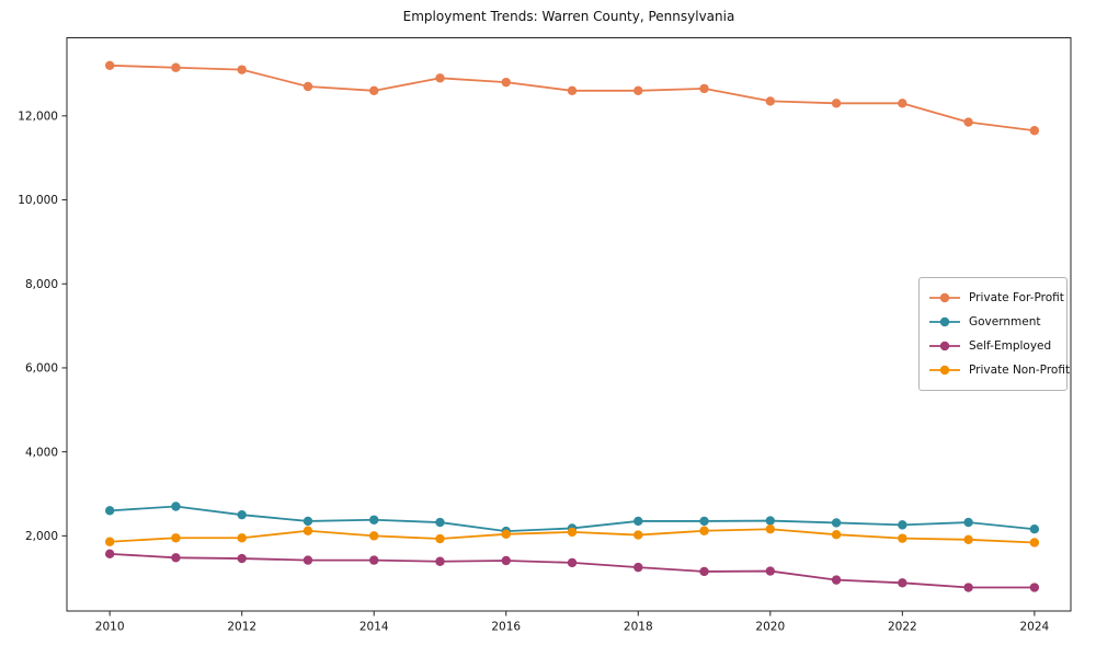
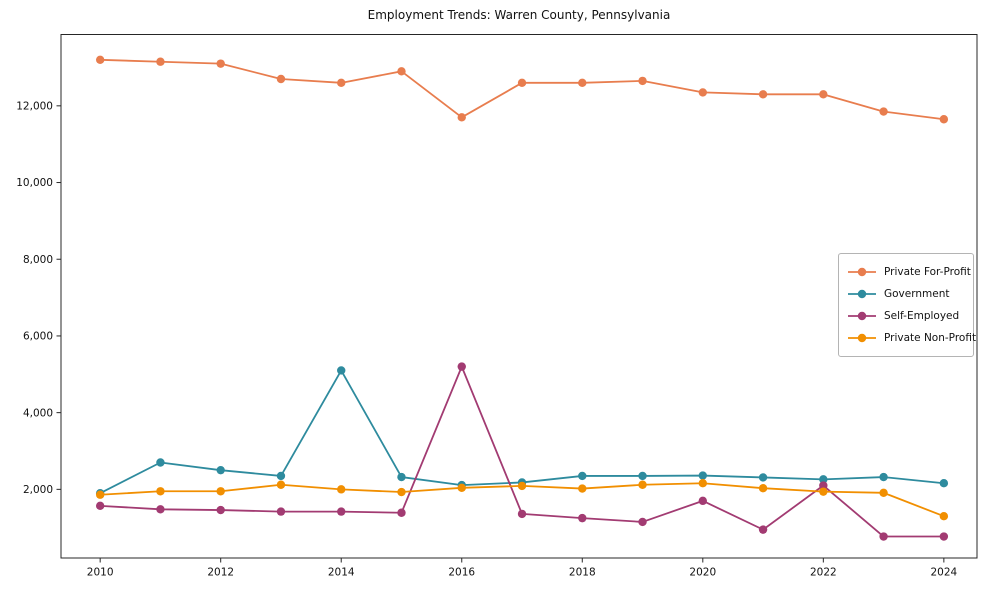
Government/2010: 2600 -> 1900
Government/2014: 2400 -> 5100
Private For-Profit/2016: 12800 -> 11700
Self-Employed/2016: 1400 -> 5200
Self-Employed/2020: 1200 -> 1700
Self-Employed/2022: 900 -> 2100
Private Non-Profit/2024: 1800 -> 1300
